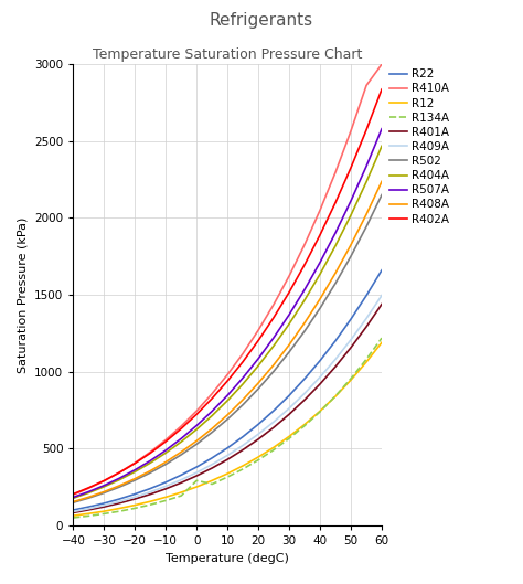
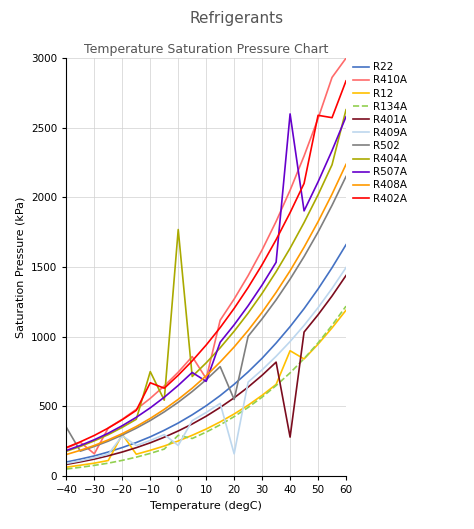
R502/−40: 150 -> 350
R410A/−30: 290 -> 160
R12/−20: 130 -> 300
R409A/−20: 190 -> 290
R404A/−10: 470 -> 750
R402A/−10: 550 -> 670
R409A/0: 340 -> 220
R404A/0: 630 -> 1770
R410A/10: 980 -> 700
R507A/10: 850 -> 680
R409A/20: 600 -> 160
R502/20: 890 -> 550
R12/40: 740 -> 900
R401A/40: 920 -> 280
R507A/40: 1710 -> 2600
R402A/50: 2330 -> 2590
R404A/60: 2470 -> 2630
